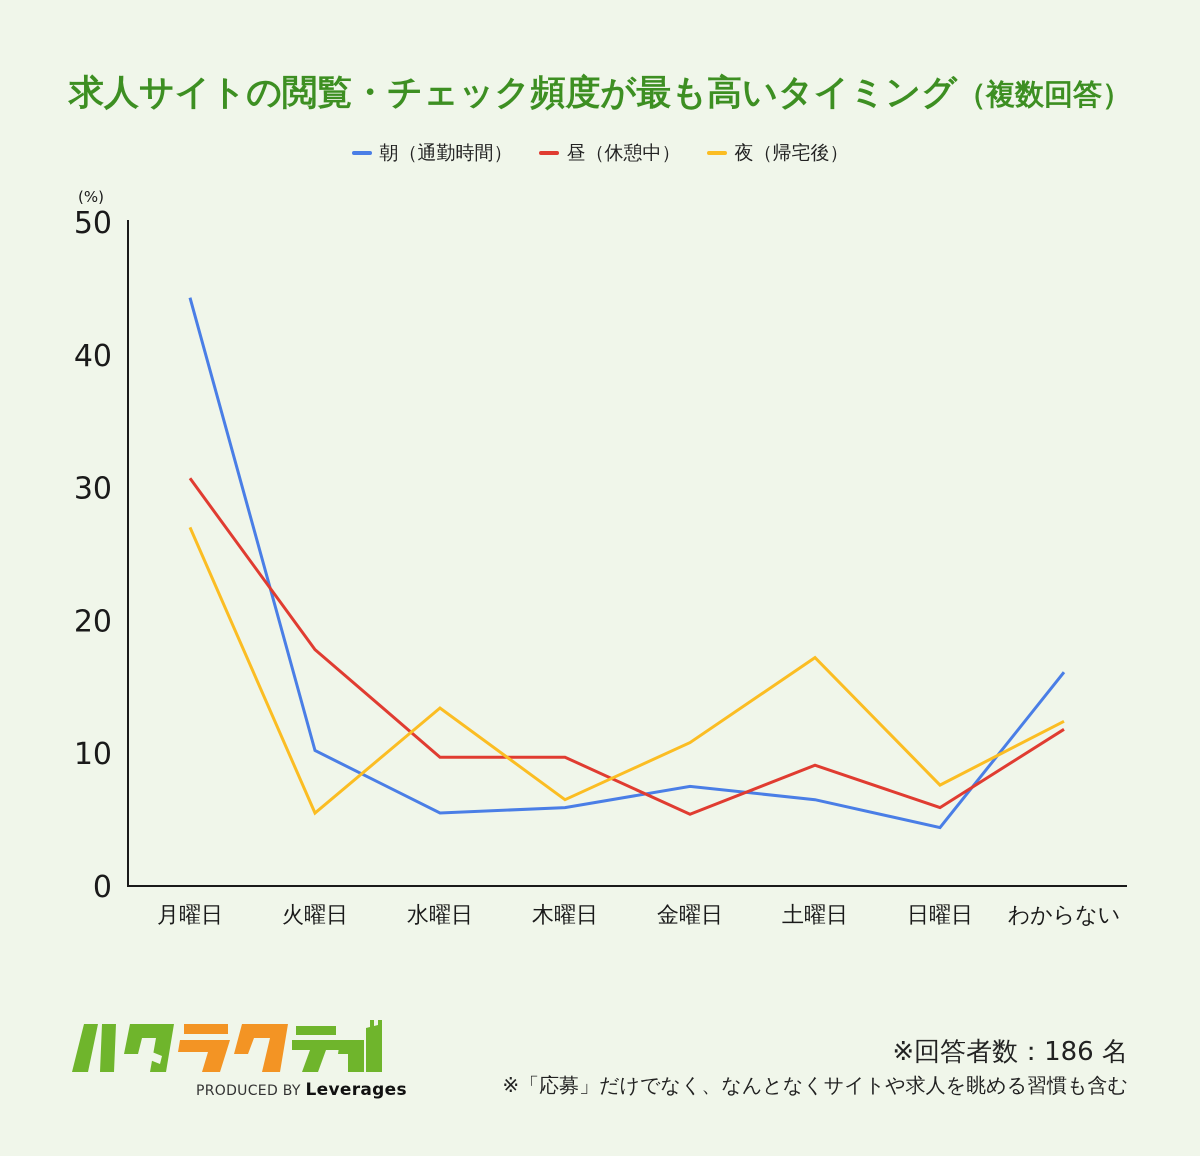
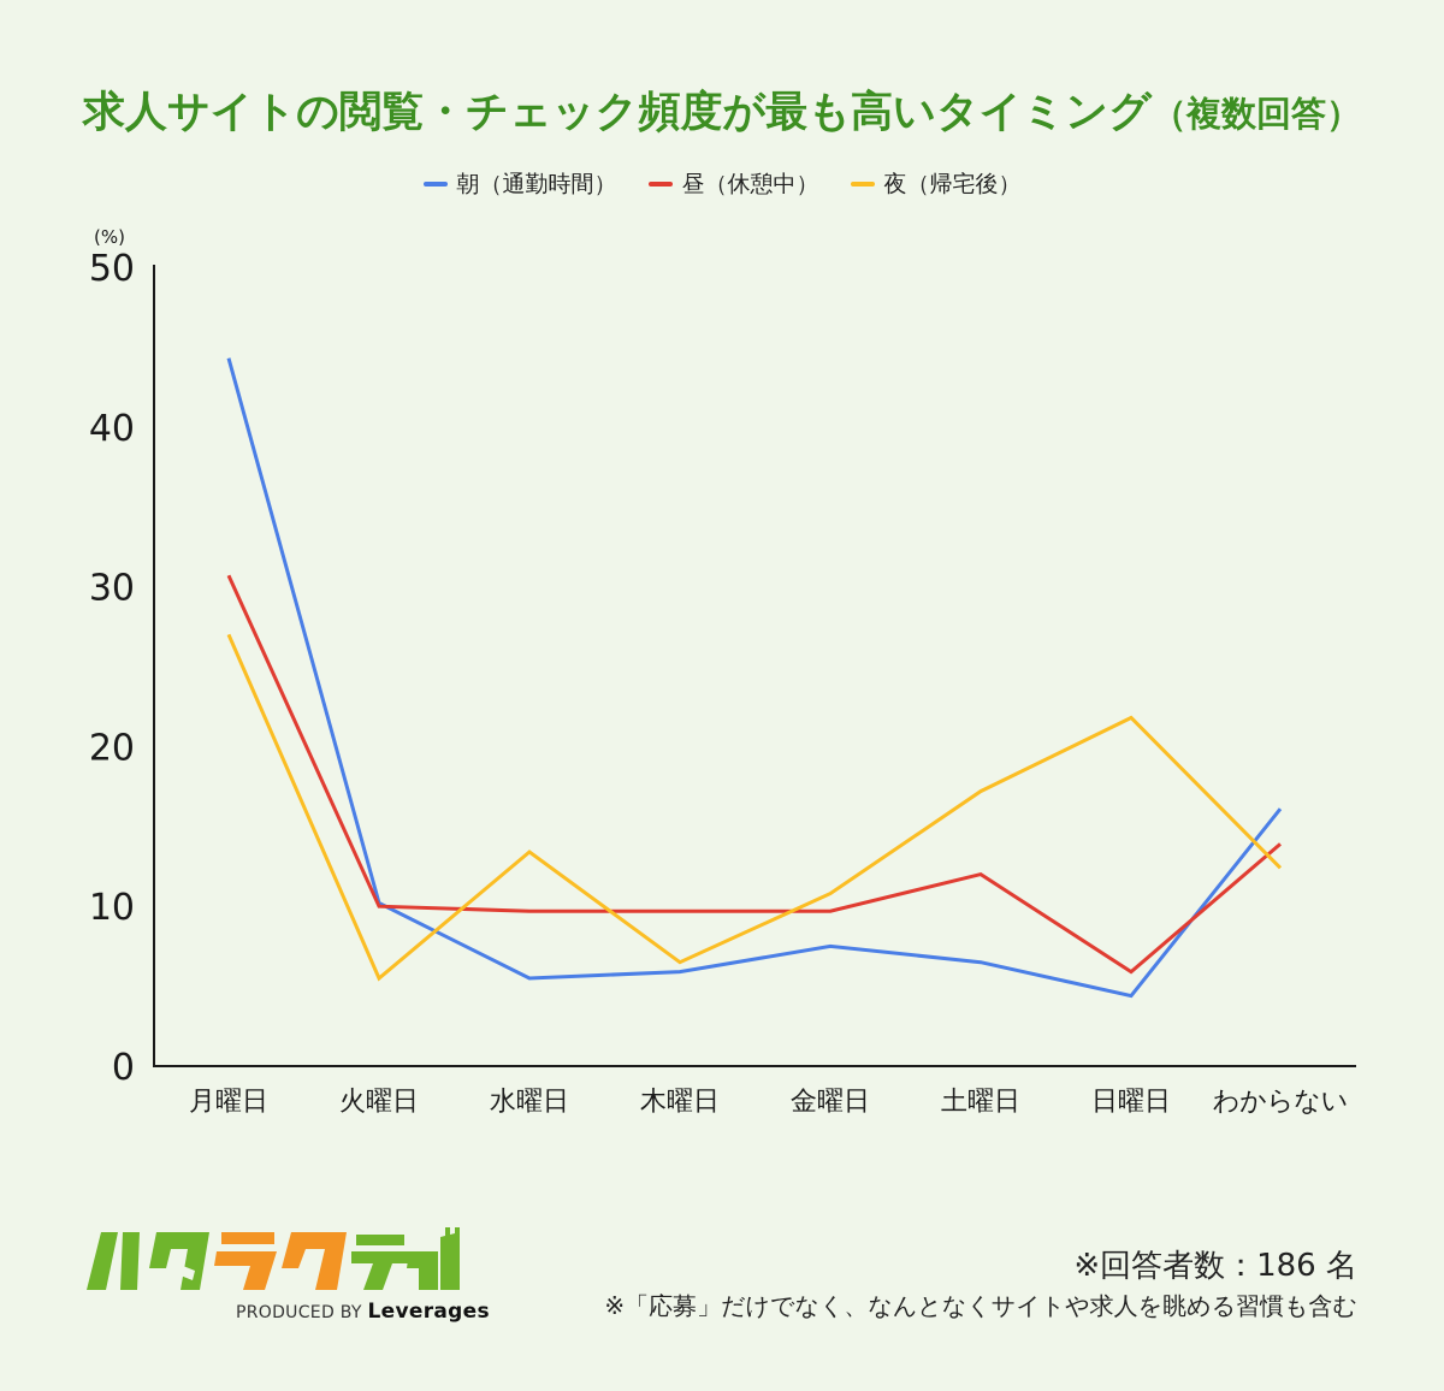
昼（休憩中）/火曜日: 17.8 -> 10.0
昼（休憩中）/金曜日: 5.4 -> 9.7
昼（休憩中）/土曜日: 9.1 -> 12.0
夜（帰宅後）/日曜日: 7.6 -> 21.8
昼（休憩中）/わからない: 11.8 -> 13.9
